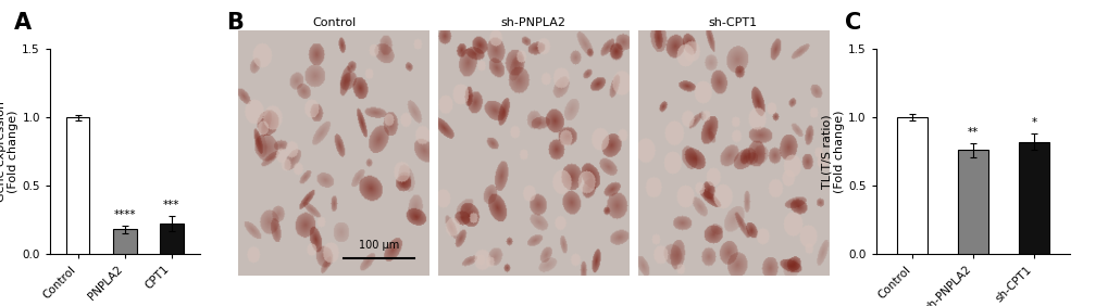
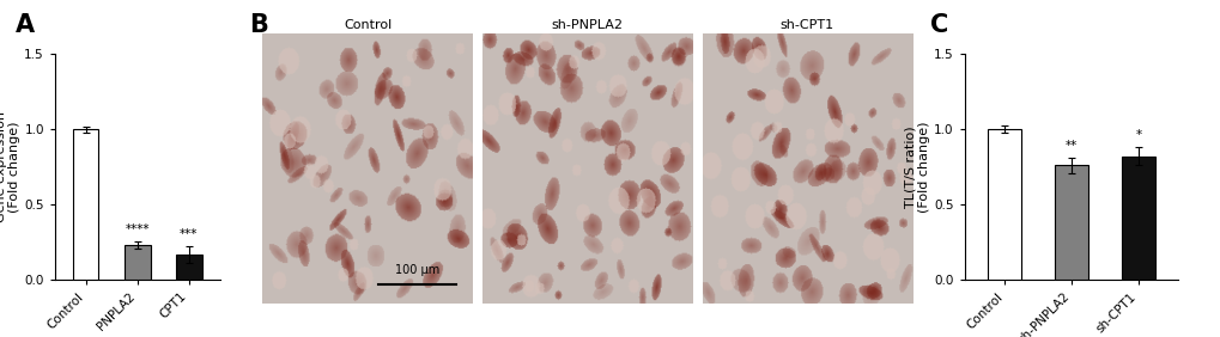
PNPLA2: 0.18 -> 0.23
CPT1: 0.22 -> 0.17
